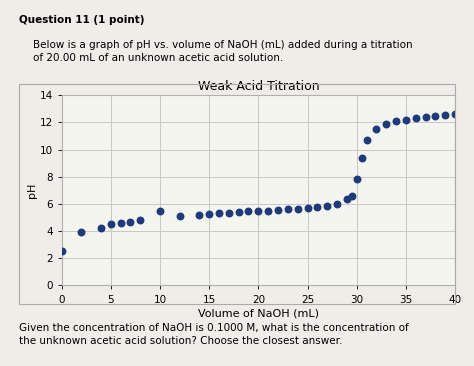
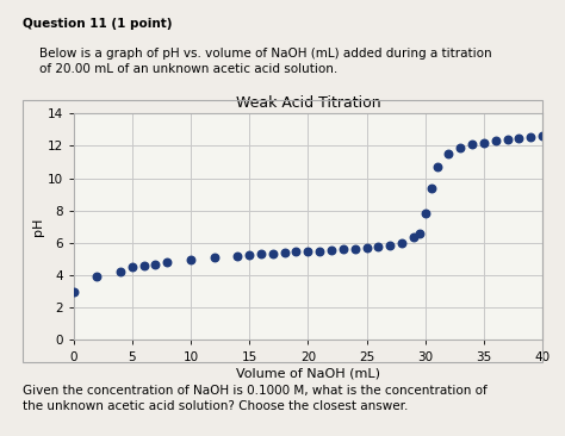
0: 2.5 -> 3.0
10: 5.5 -> 5.0
